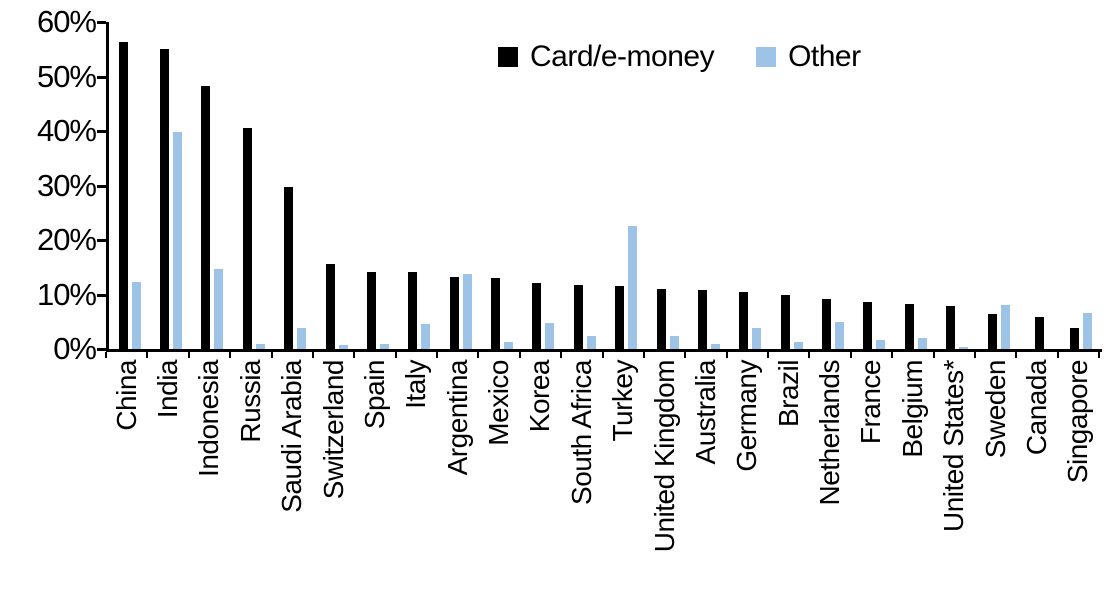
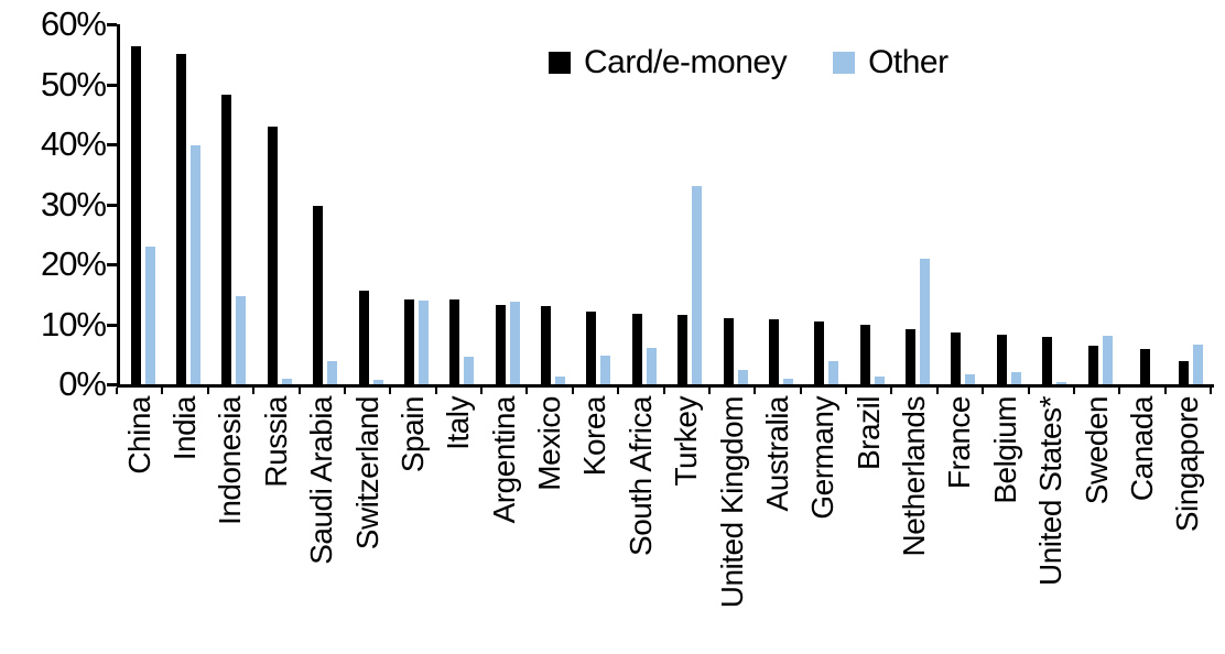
Other/China: 12% -> 23%
Card/e-money/Russia: 40% -> 43%
Other/Spain: 1% -> 14%
Other/South Africa: 2% -> 6%
Other/Turkey: 22% -> 33%
Other/Netherlands: 5% -> 21%
